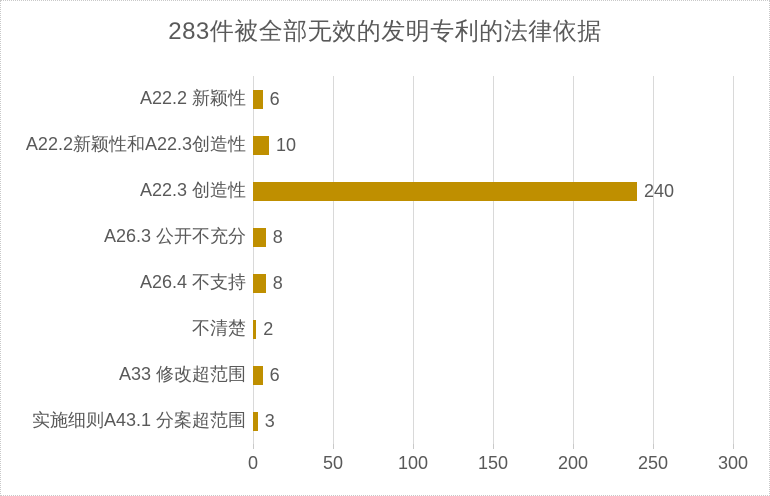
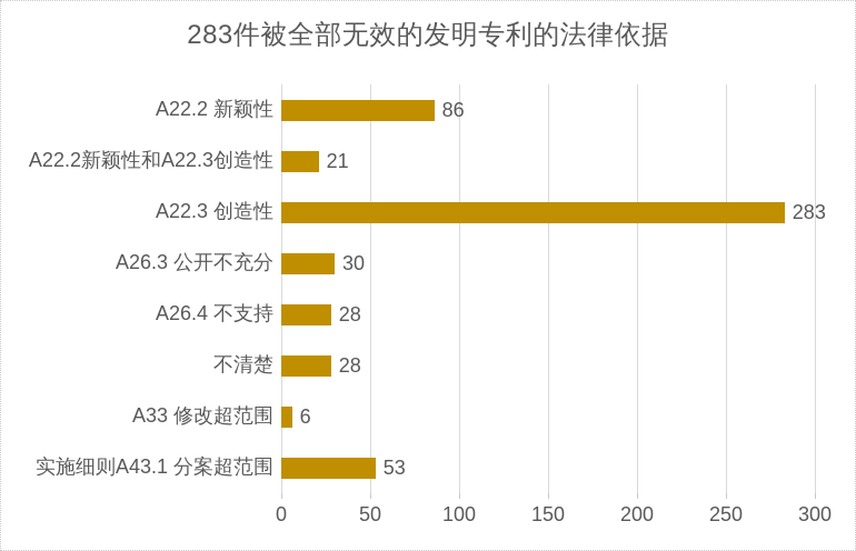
A22.2 新颖性: 6 -> 86
A22.2新颖性和A22.3创造性: 10 -> 21
A22.3 创造性: 240 -> 283
A26.3 公开不充分: 8 -> 30
A26.4 不支持: 8 -> 28
不清楚: 2 -> 28
实施细则A43.1 分案超范围: 3 -> 53
